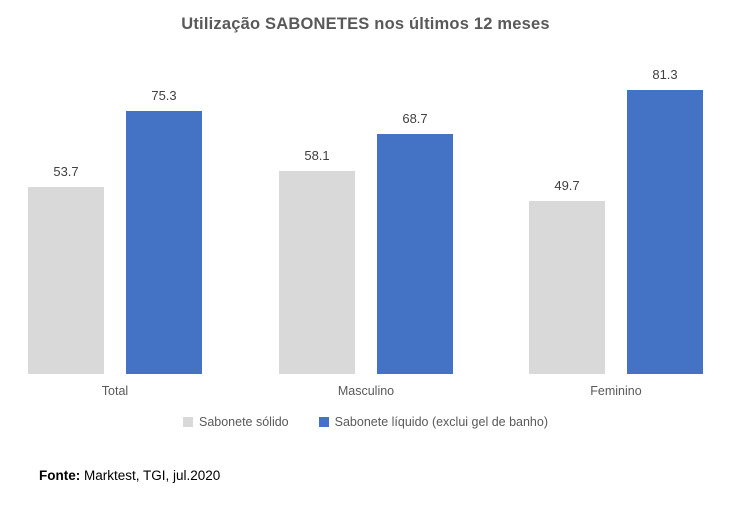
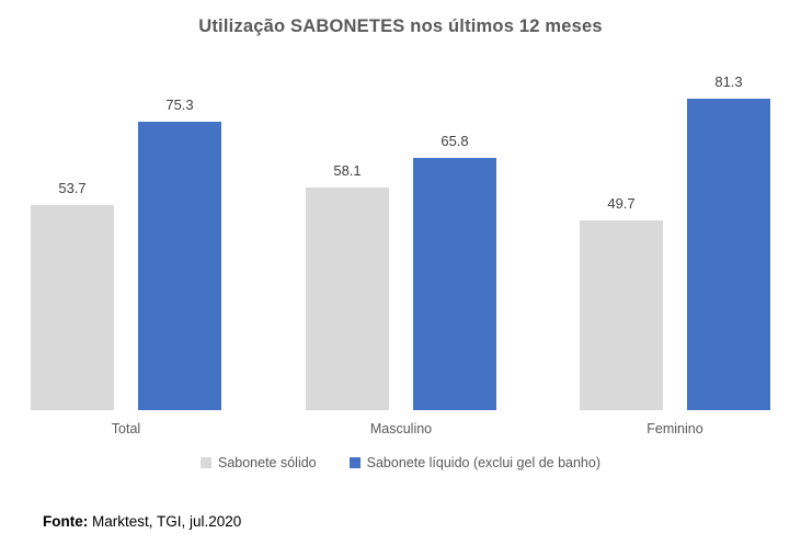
Sabonete líquido (exclui gel de banho)/Masculino: 68.7 -> 65.8
